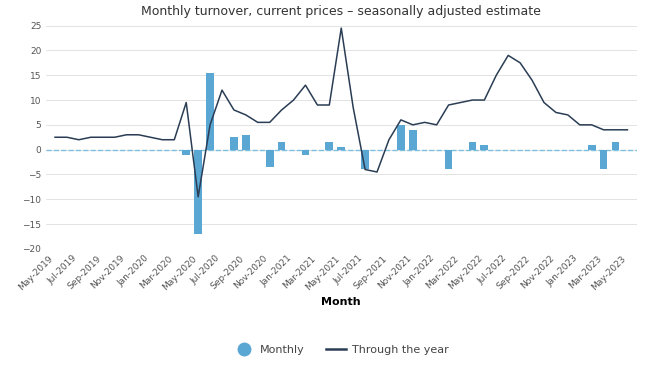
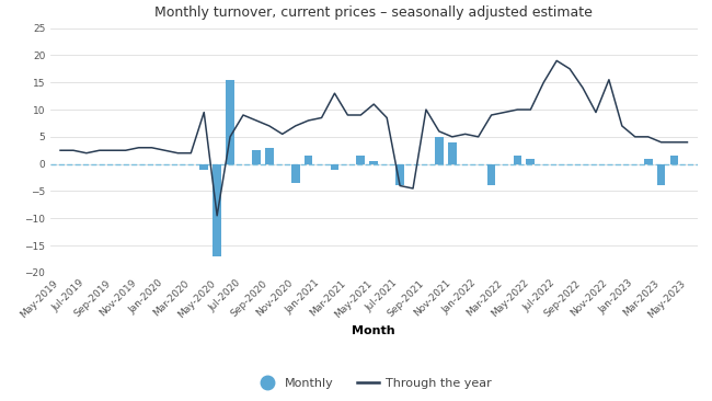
Through the year/Jul-2020: 12.0 -> 9.0
Through the year/Nov-2020: 5.5 -> 7.0
Through the year/Jan-2021: 10.0 -> 8.5
Through the year/May-2021: 24.5 -> 11.0
Through the year/Sep-2021: 2.0 -> 10.0
Through the year/Nov-2022: 7.5 -> 15.5
